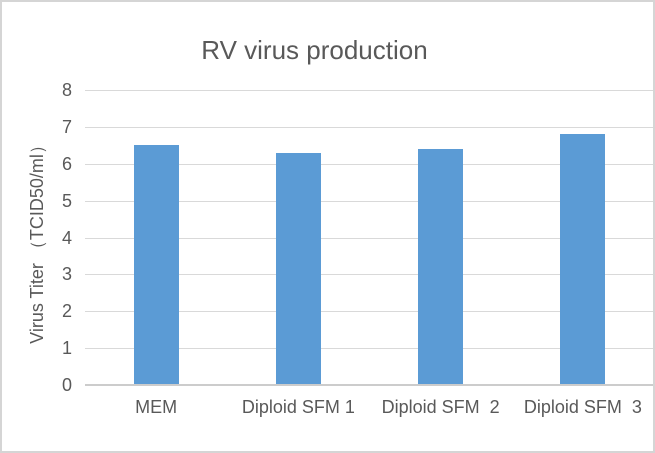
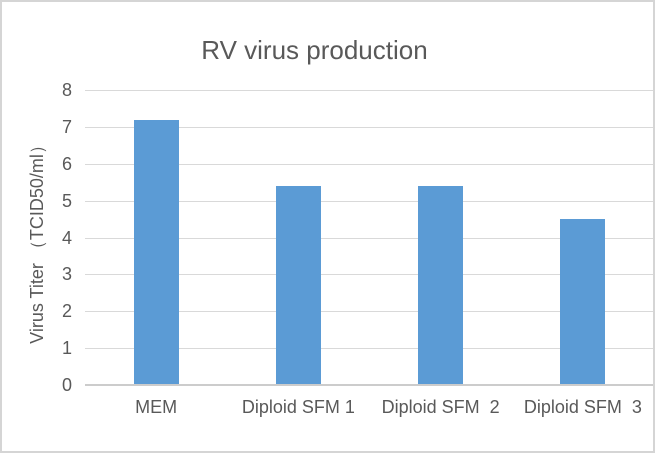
MEM: 6.5 -> 7.2
Diploid SFM 1: 6.3 -> 5.4
Diploid SFM 2: 6.4 -> 5.4
Diploid SFM 3: 6.8 -> 4.5
